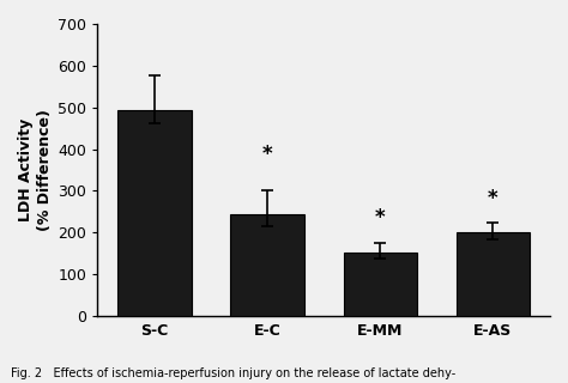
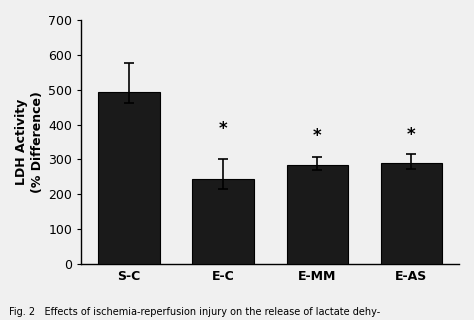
E-MM: 153 -> 285
E-AS: 200 -> 290
